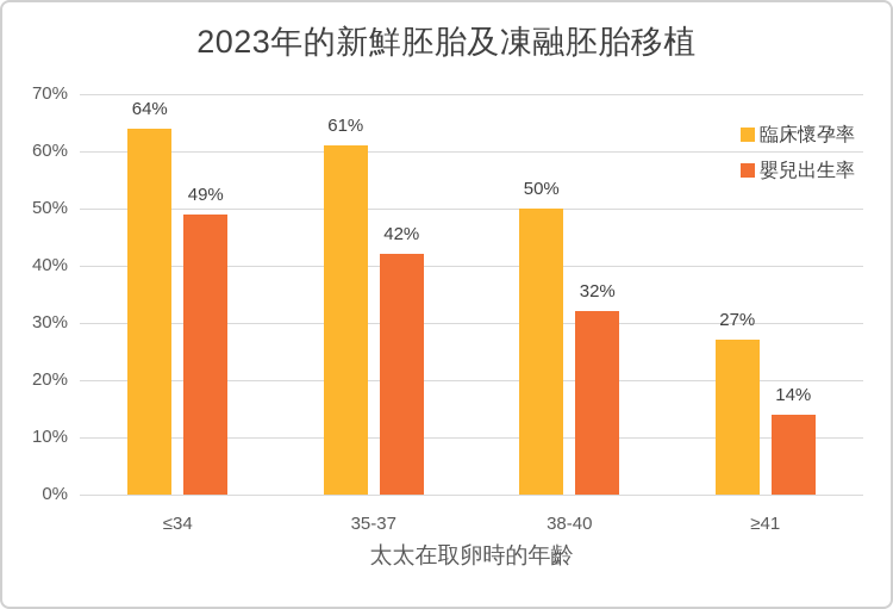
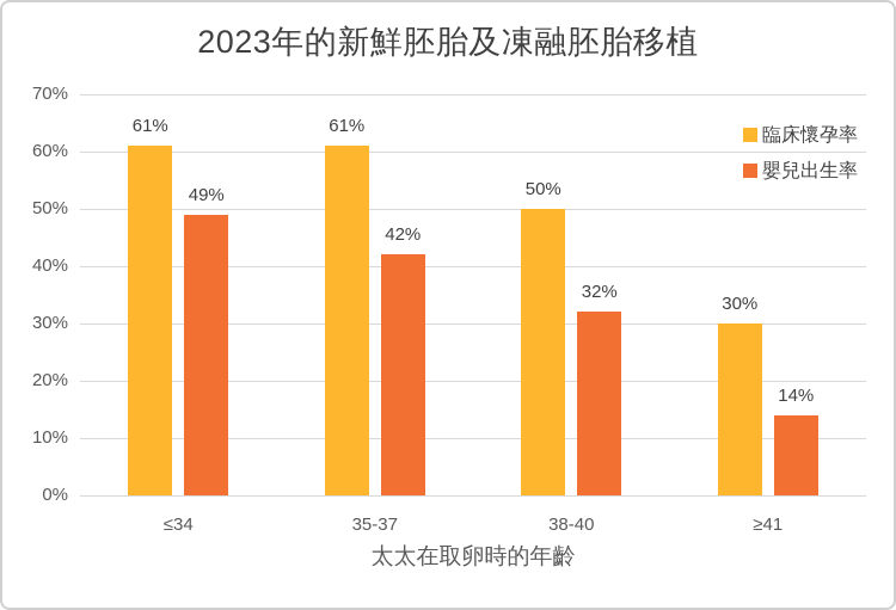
臨床懷孕率/≤34: 64% -> 61%
臨床懷孕率/≥41: 27% -> 30%
